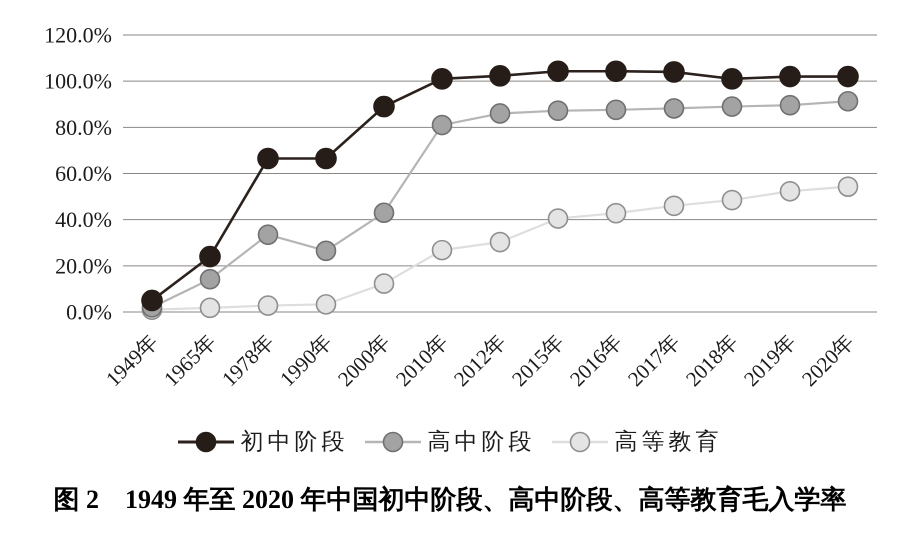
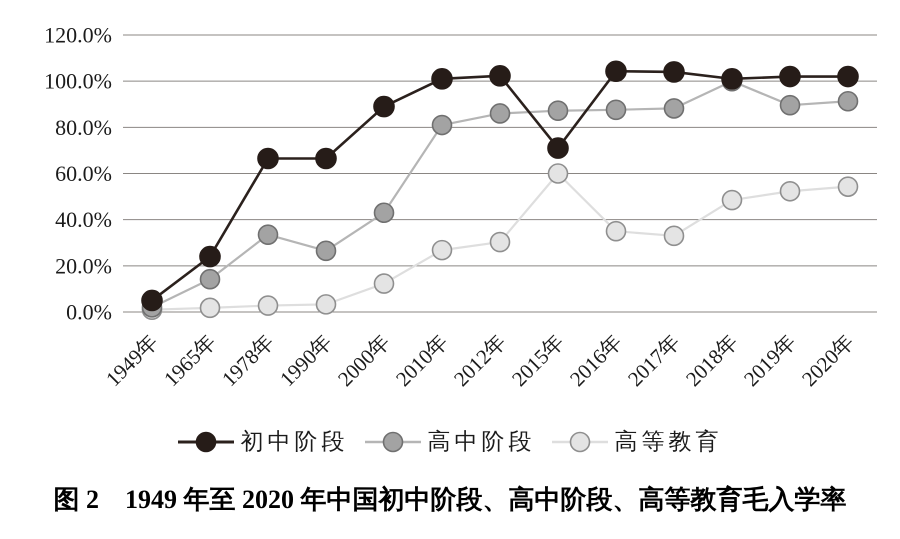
初中阶段/2015年: 104% -> 71%
高等教育/2015年: 40% -> 60%
高等教育/2016年: 43% -> 35%
高等教育/2017年: 46% -> 33%
高中阶段/2018年: 89% -> 100%
